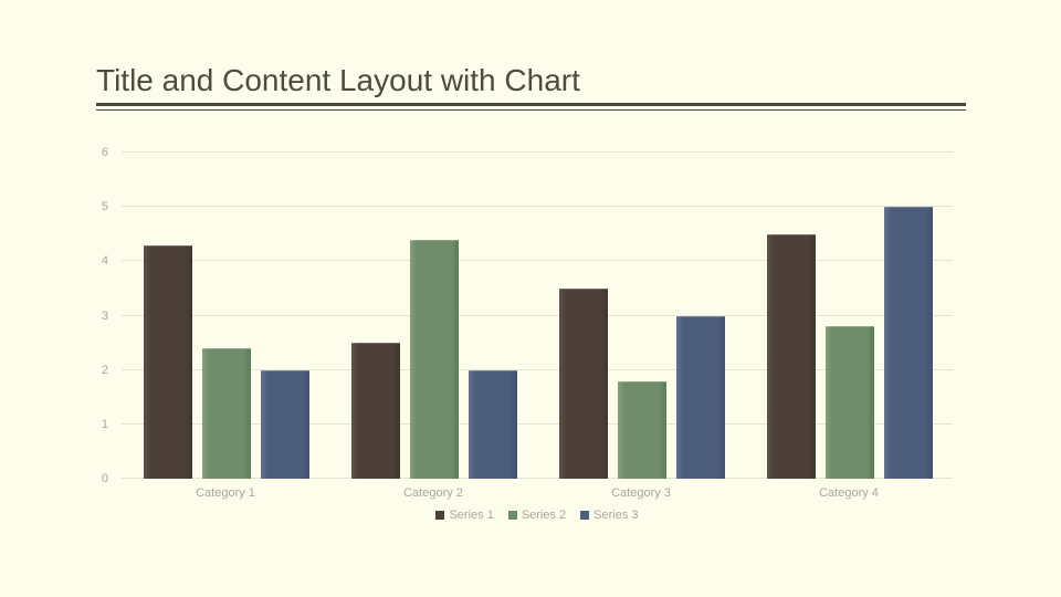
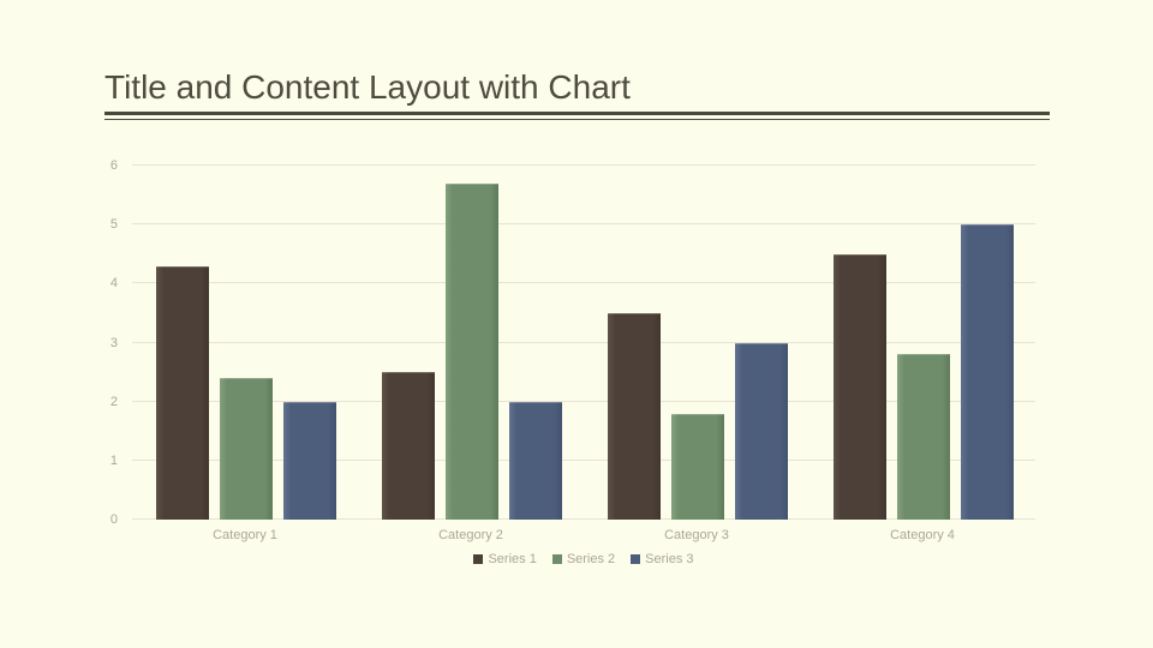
Series 2/Category 2: 4.4 -> 5.7
